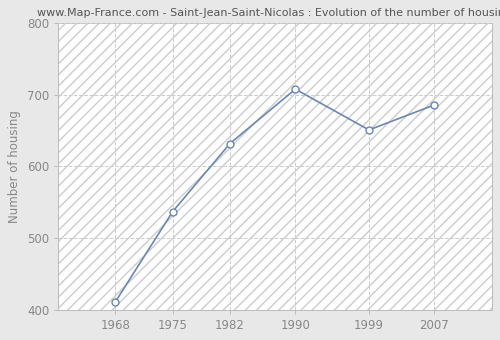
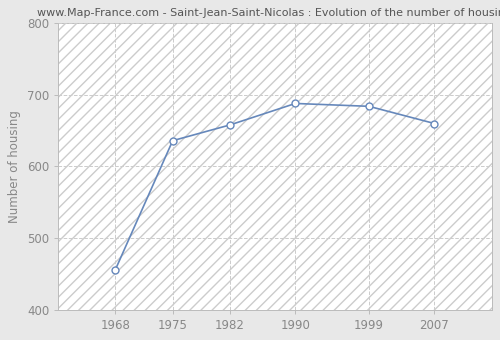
1968: 411 -> 456
1975: 537 -> 636
1982: 632 -> 658
1990: 708 -> 688
1999: 651 -> 684
2007: 686 -> 660
